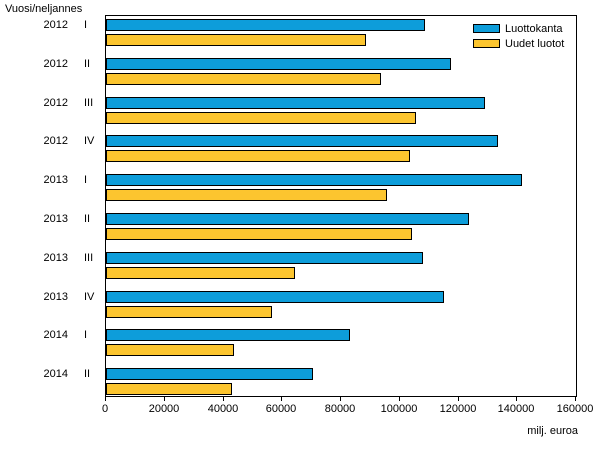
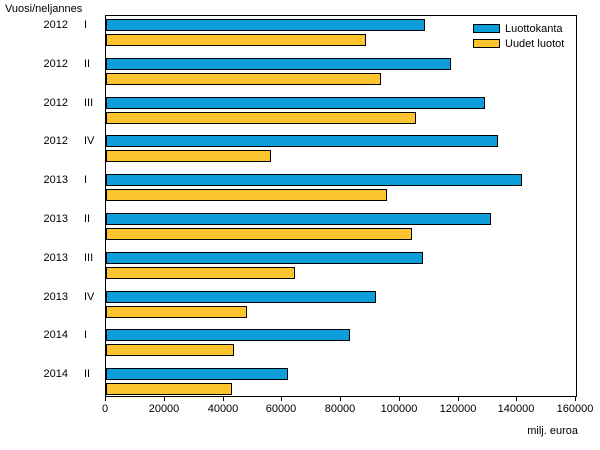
Uudet luotot/2012 IV: 104000 -> 56000
Luottokanta/2013 II: 124000 -> 131000
Luottokanta/2013 IV: 115000 -> 92000
Uudet luotot/2013 IV: 56000 -> 48000
Luottokanta/2014 II: 70000 -> 62000
